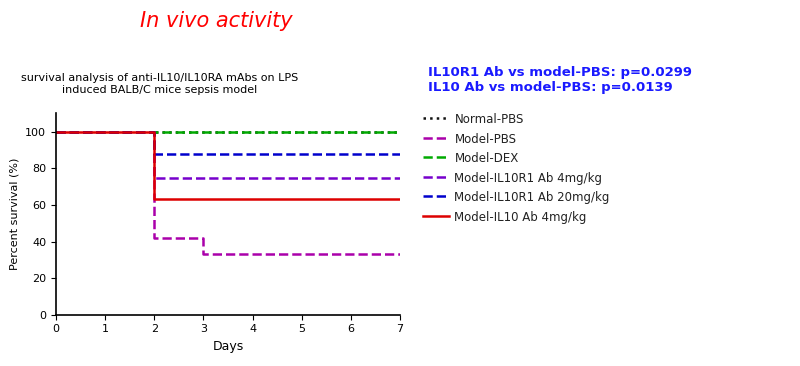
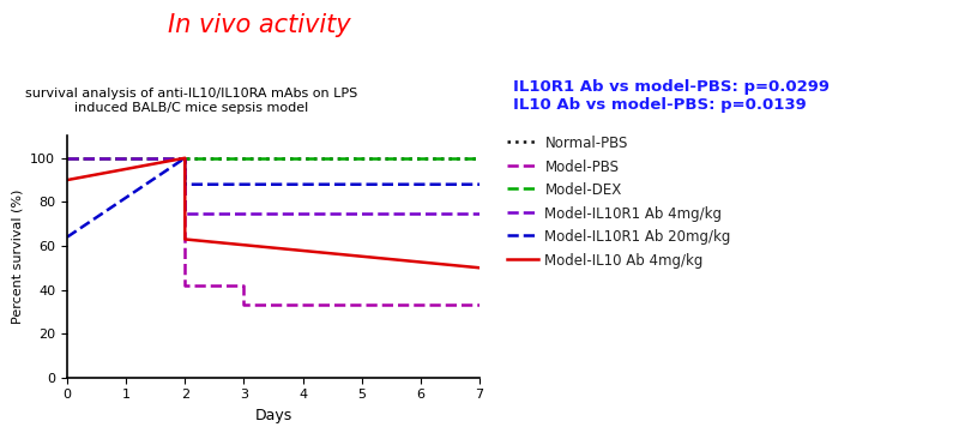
Model-IL10R1 Ab 20mg/kg/0: 100 -> 64
Model-IL10 Ab 4mg/kg/0: 100 -> 90
Model-IL10 Ab 4mg/kg/7: 63 -> 50
